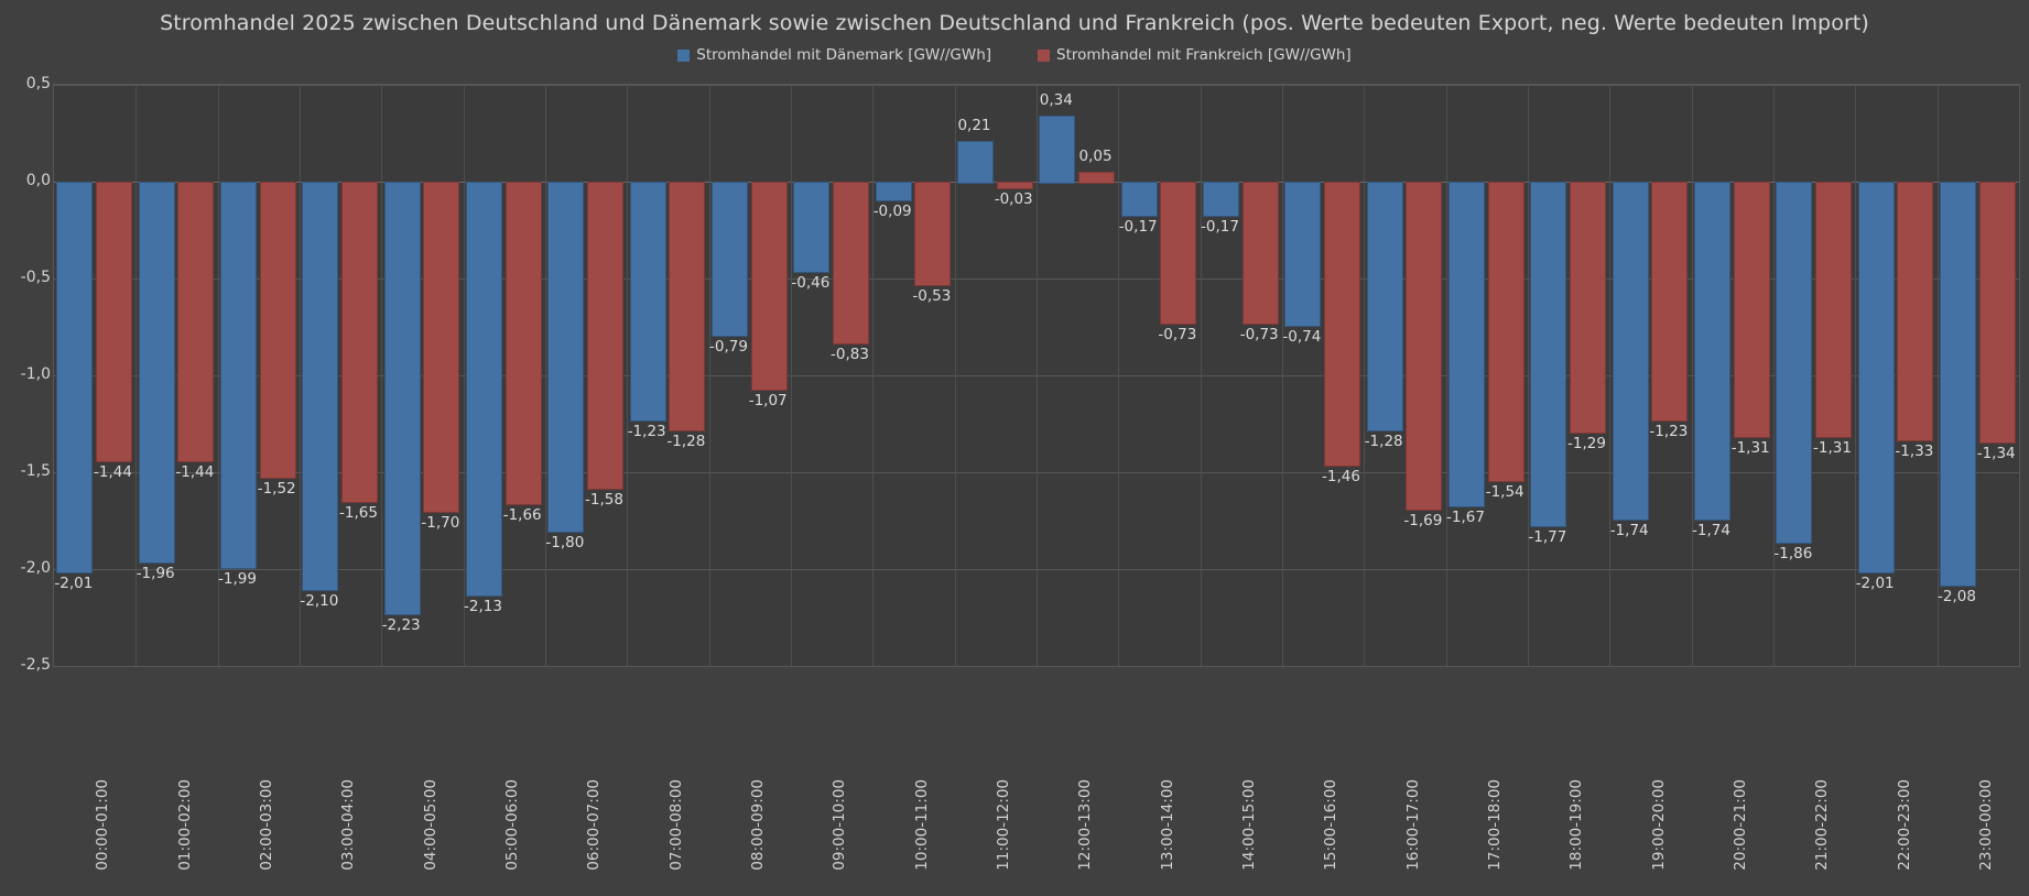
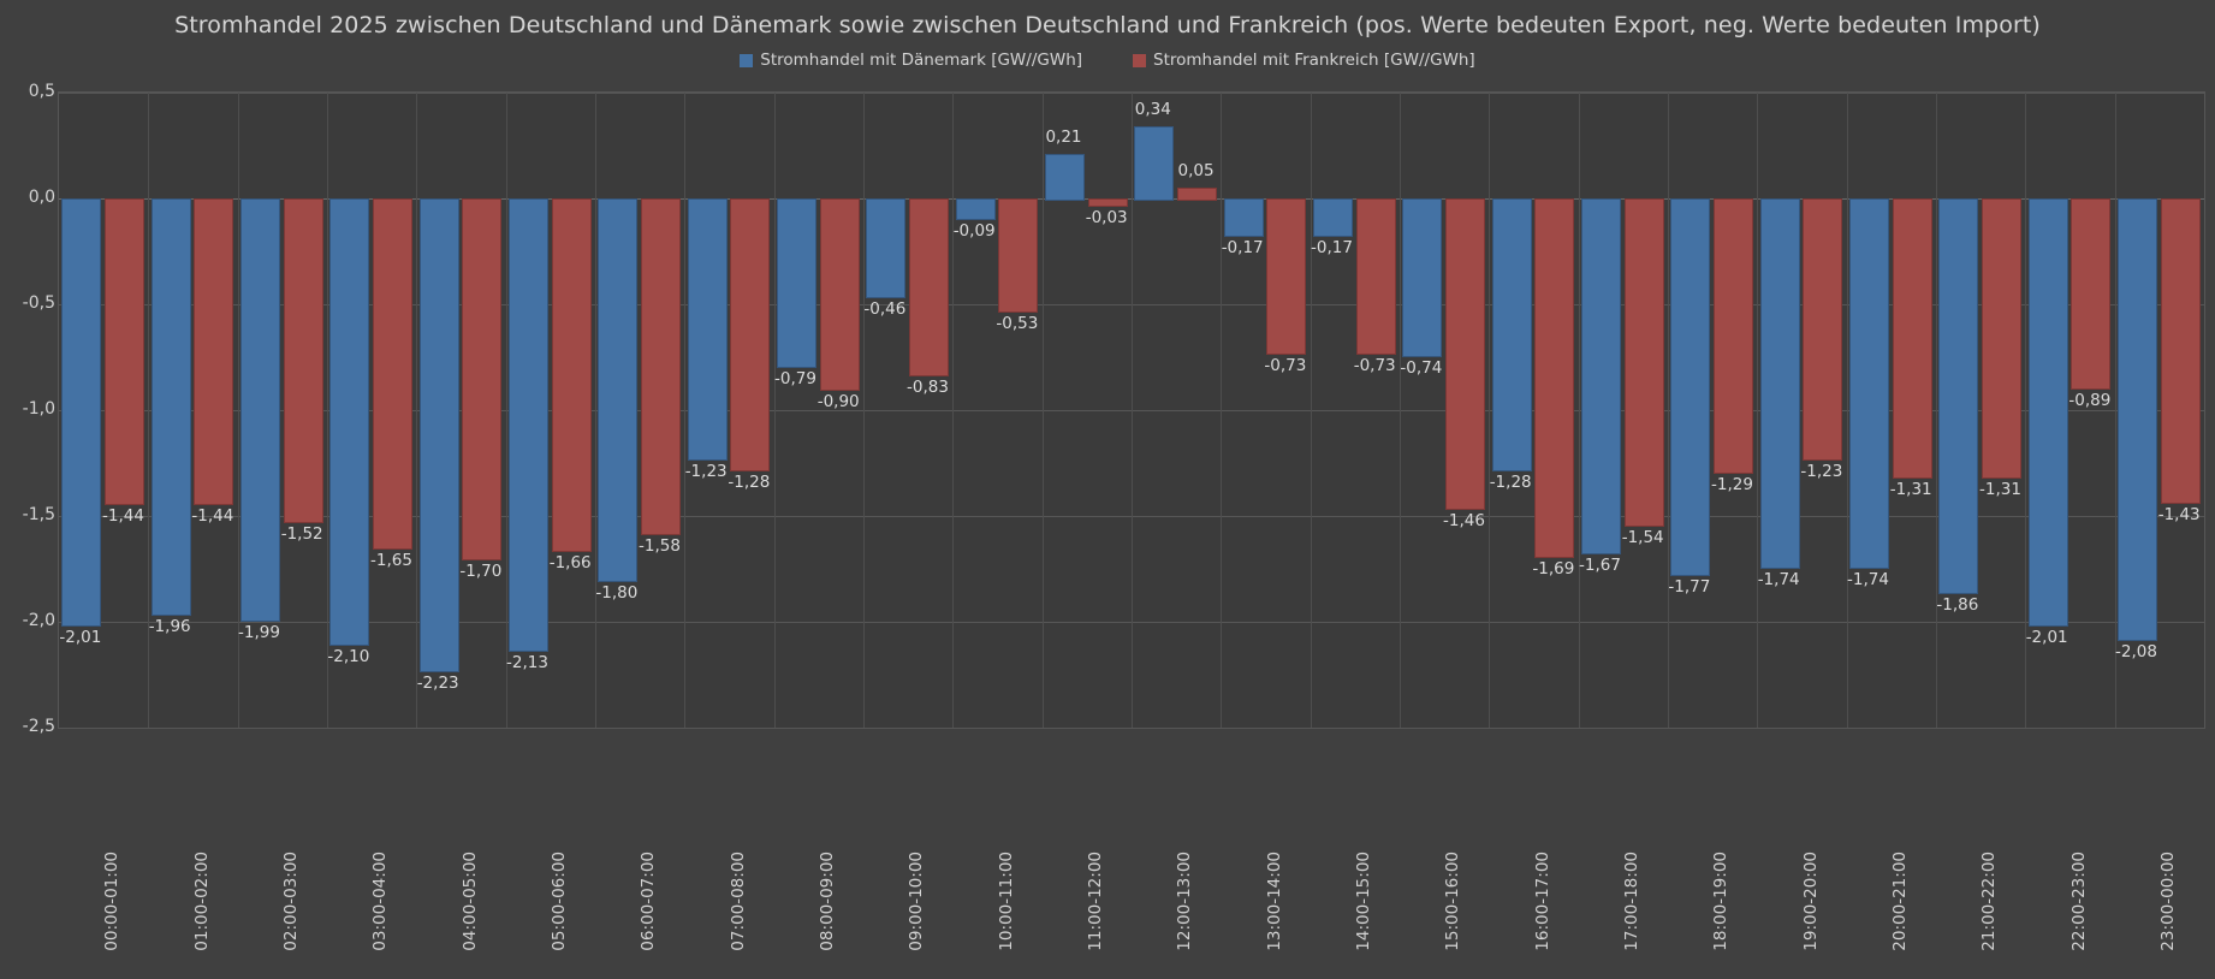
Stromhandel mit Frankreich [GW//GWh]/08:00-09:00: -1,07 -> -0,90
Stromhandel mit Frankreich [GW//GWh]/22:00-23:00: -1,33 -> -0,89
Stromhandel mit Frankreich [GW//GWh]/23:00-00:00: -1,34 -> -1,43
